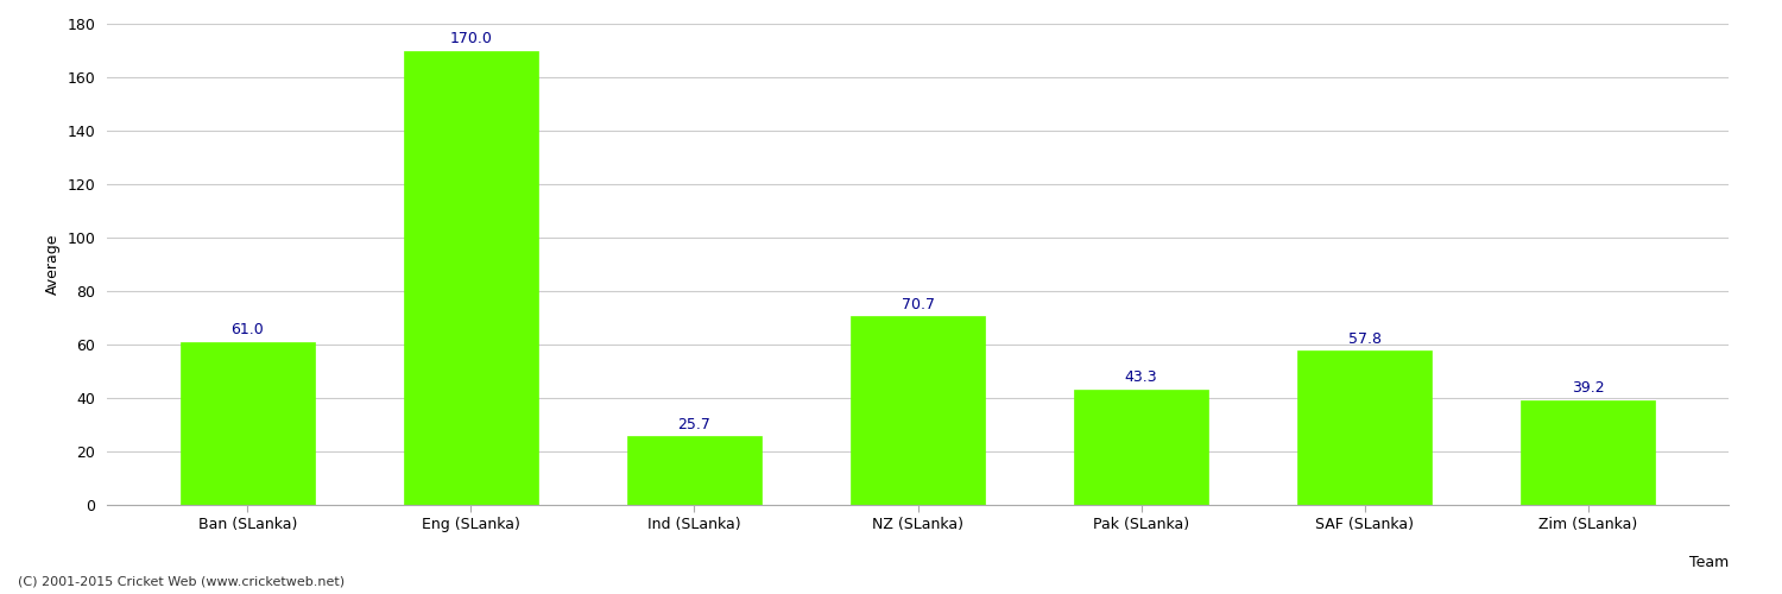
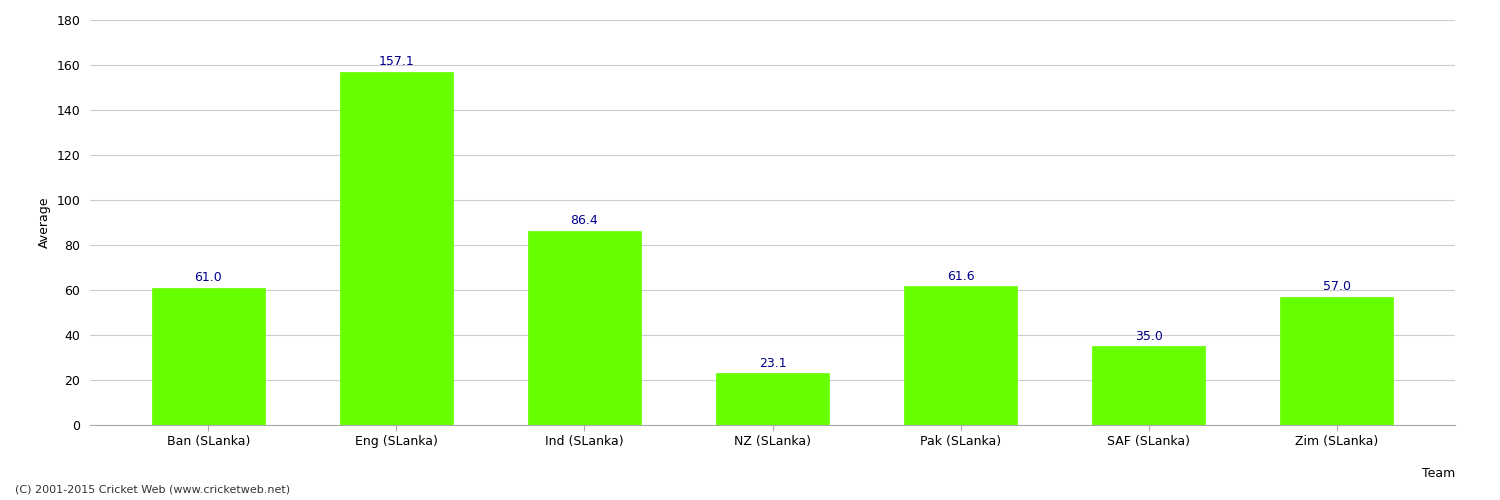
Eng (SLanka): 170.0 -> 157.1
Ind (SLanka): 25.7 -> 86.4
NZ (SLanka): 70.7 -> 23.1
Pak (SLanka): 43.3 -> 61.6
SAF (SLanka): 57.8 -> 35.0
Zim (SLanka): 39.2 -> 57.0
